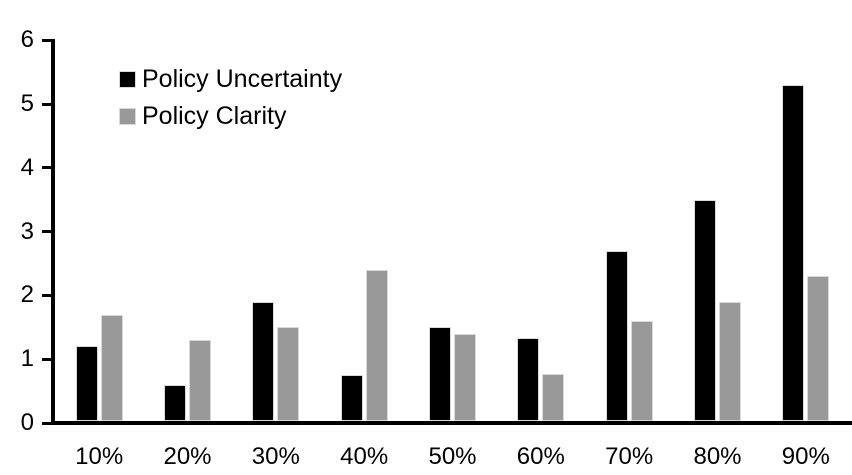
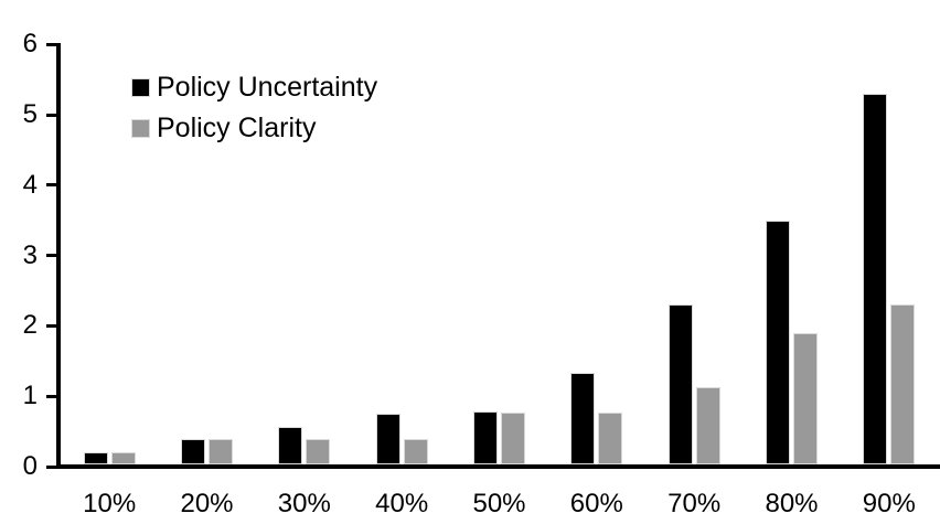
Policy Uncertainty/10%: 1.2 -> 0.2
Policy Clarity/10%: 1.7 -> 0.2
Policy Uncertainty/20%: 0.6 -> 0.4
Policy Clarity/20%: 1.3 -> 0.4
Policy Uncertainty/30%: 1.9 -> 0.6
Policy Clarity/30%: 1.5 -> 0.4
Policy Clarity/40%: 2.4 -> 0.4
Policy Uncertainty/50%: 1.5 -> 0.8
Policy Clarity/50%: 1.4 -> 0.8
Policy Uncertainty/70%: 2.7 -> 2.3
Policy Clarity/70%: 1.6 -> 1.1
